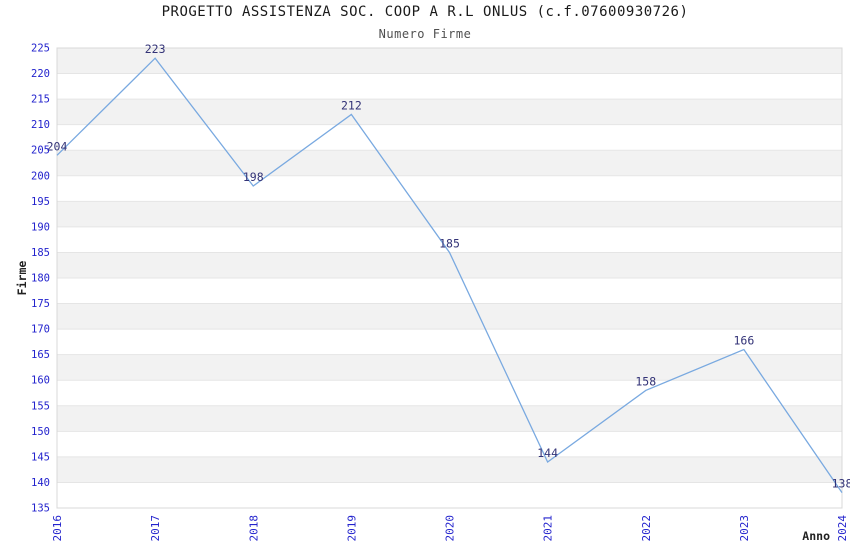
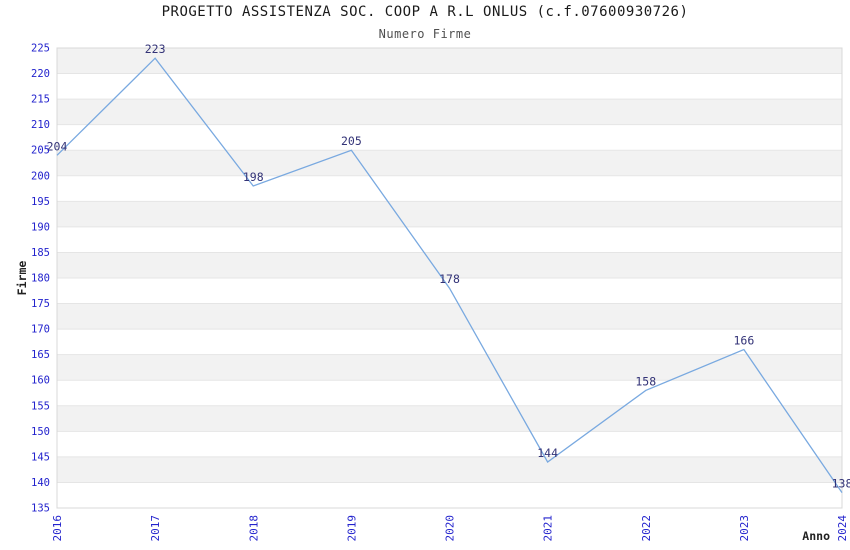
2019: 212 -> 205
2020: 185 -> 178
